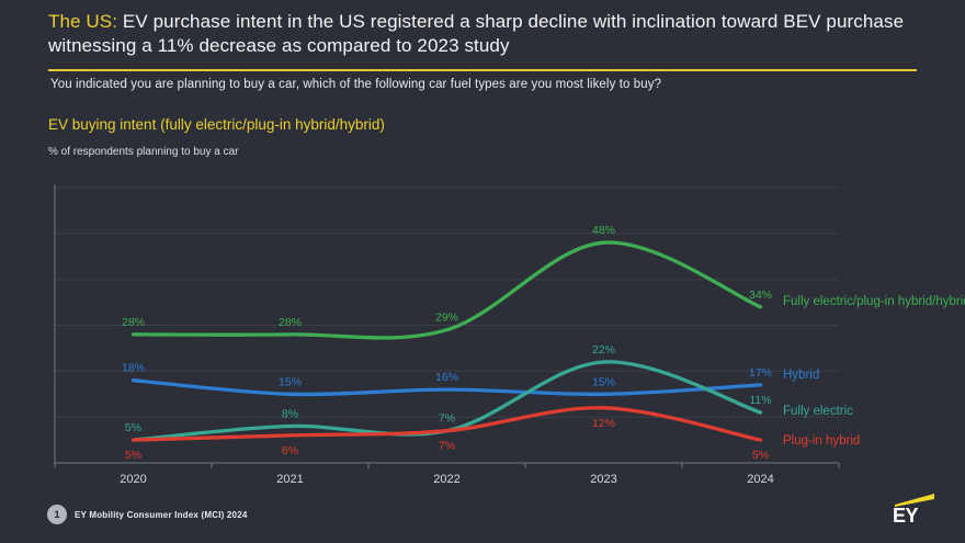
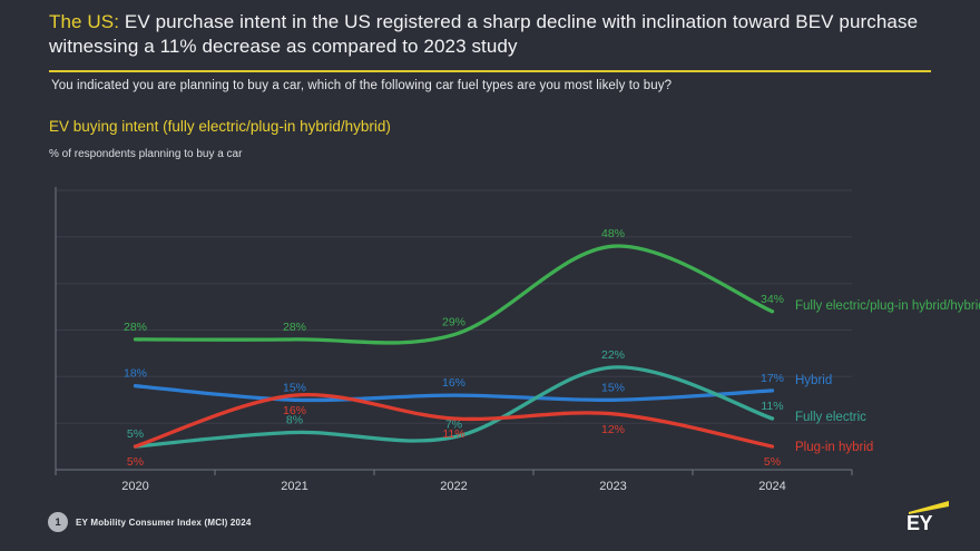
Plug-in hybrid/2021: 6% -> 16%
Plug-in hybrid/2022: 7% -> 11%
